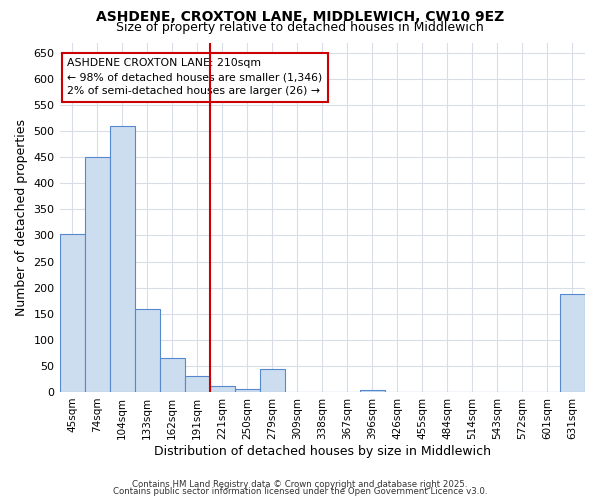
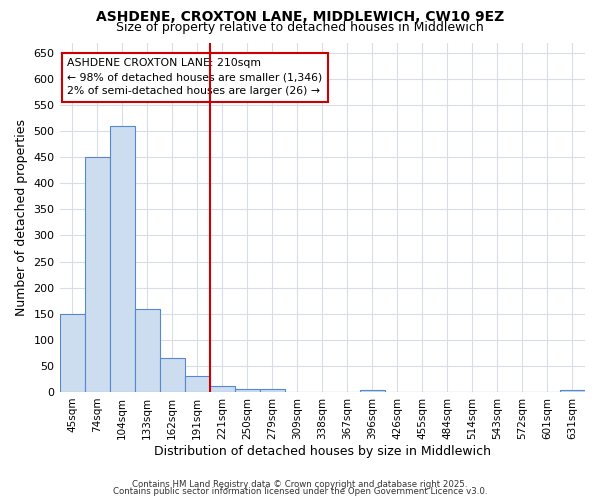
45sqm: 302 -> 150
279sqm: 44 -> 5
631sqm: 188 -> 3
